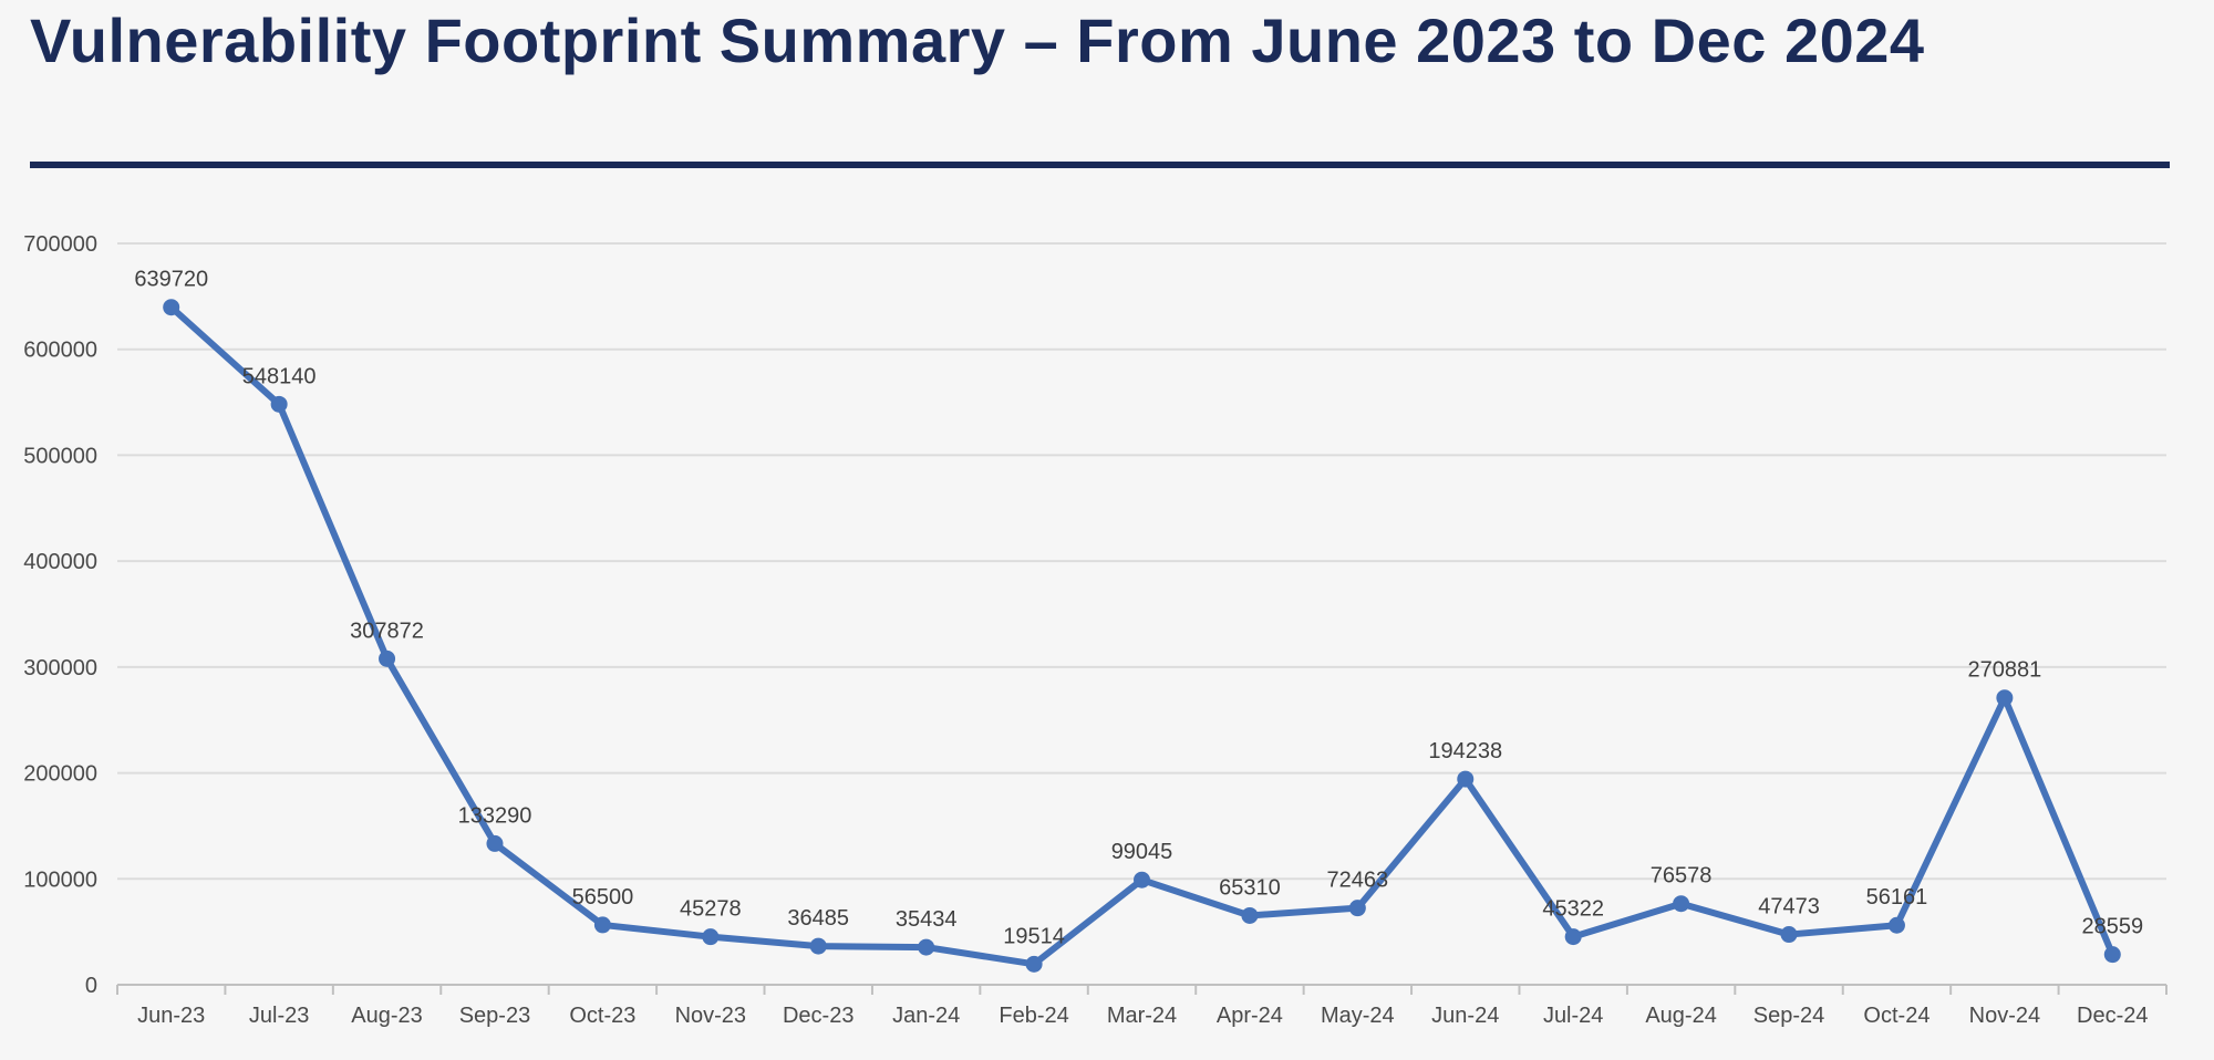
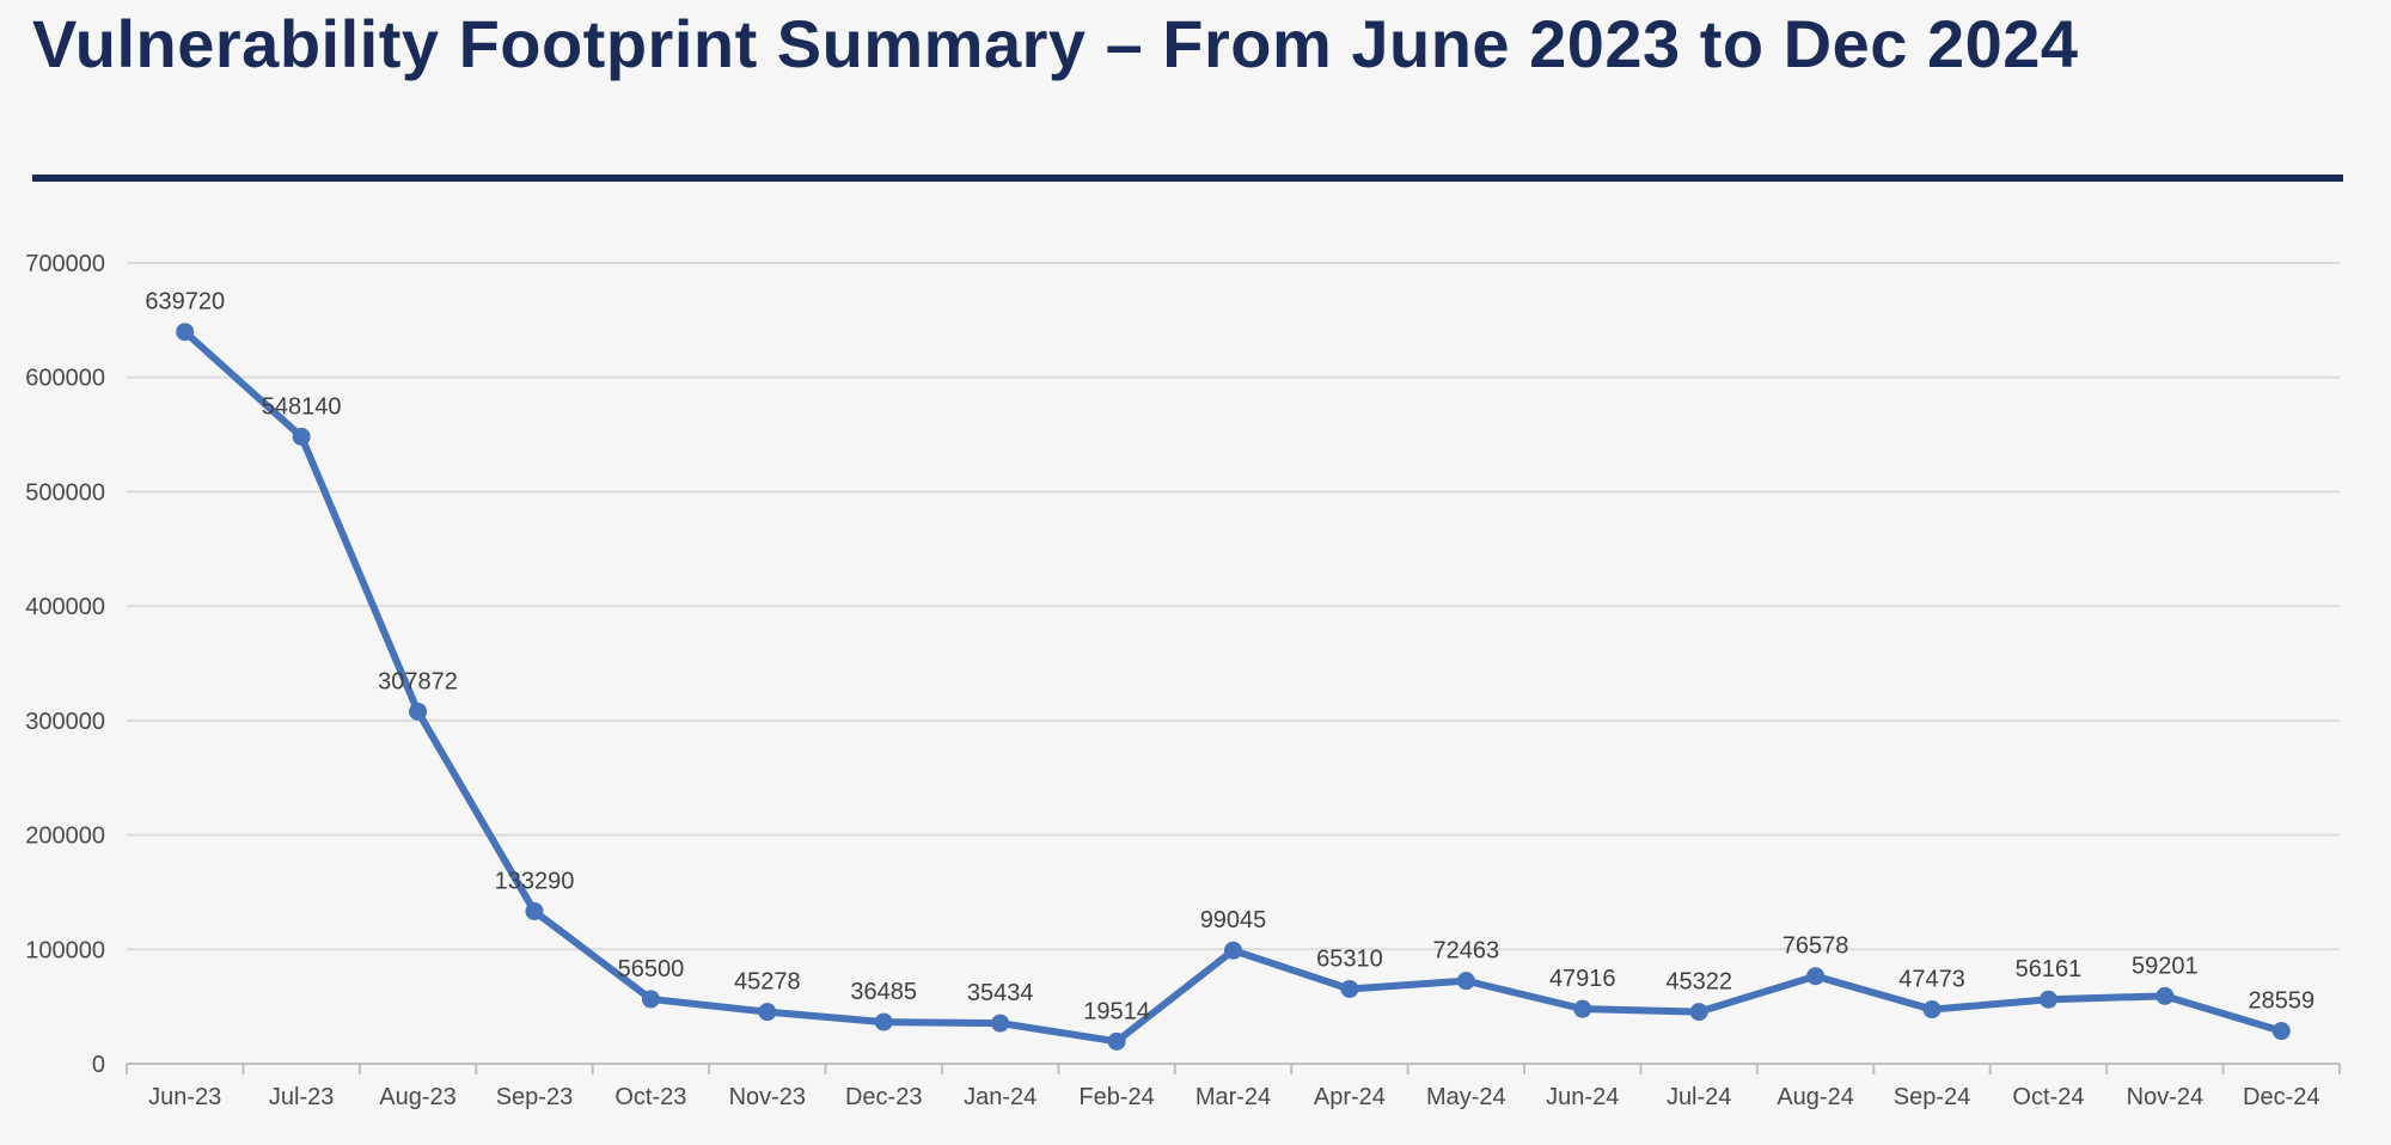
Jun-24: 194238 -> 47916
Nov-24: 270881 -> 59201
